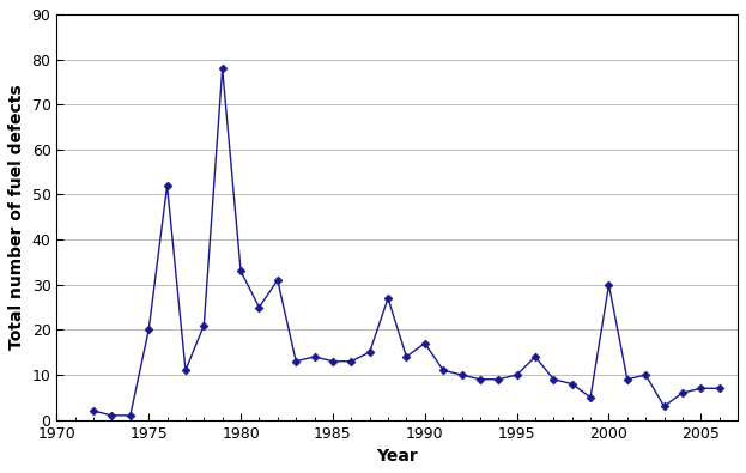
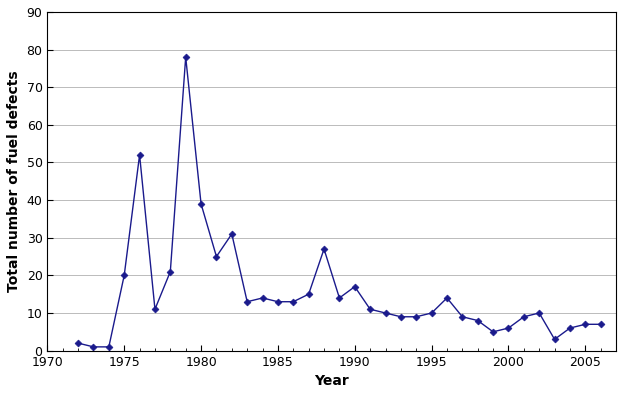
1980: 33 -> 39
2000: 30 -> 6
